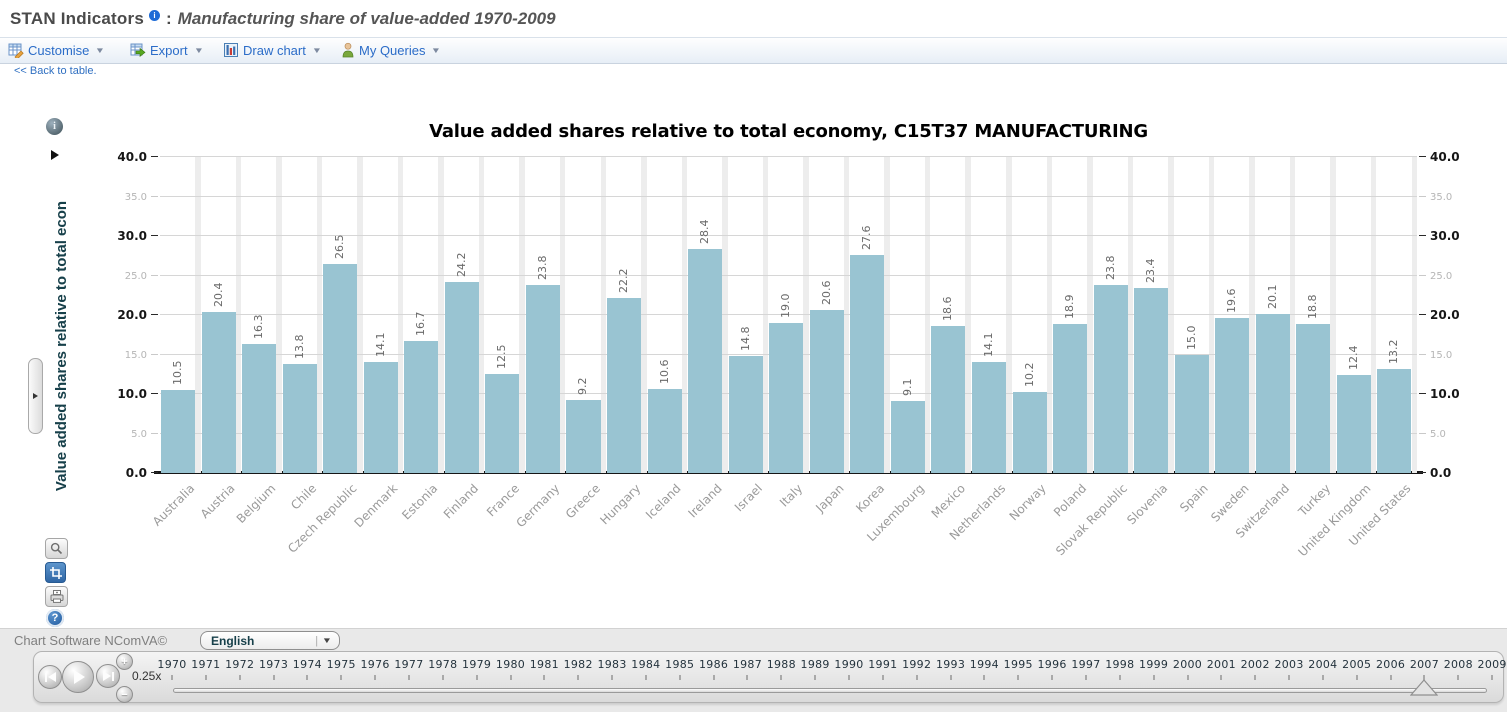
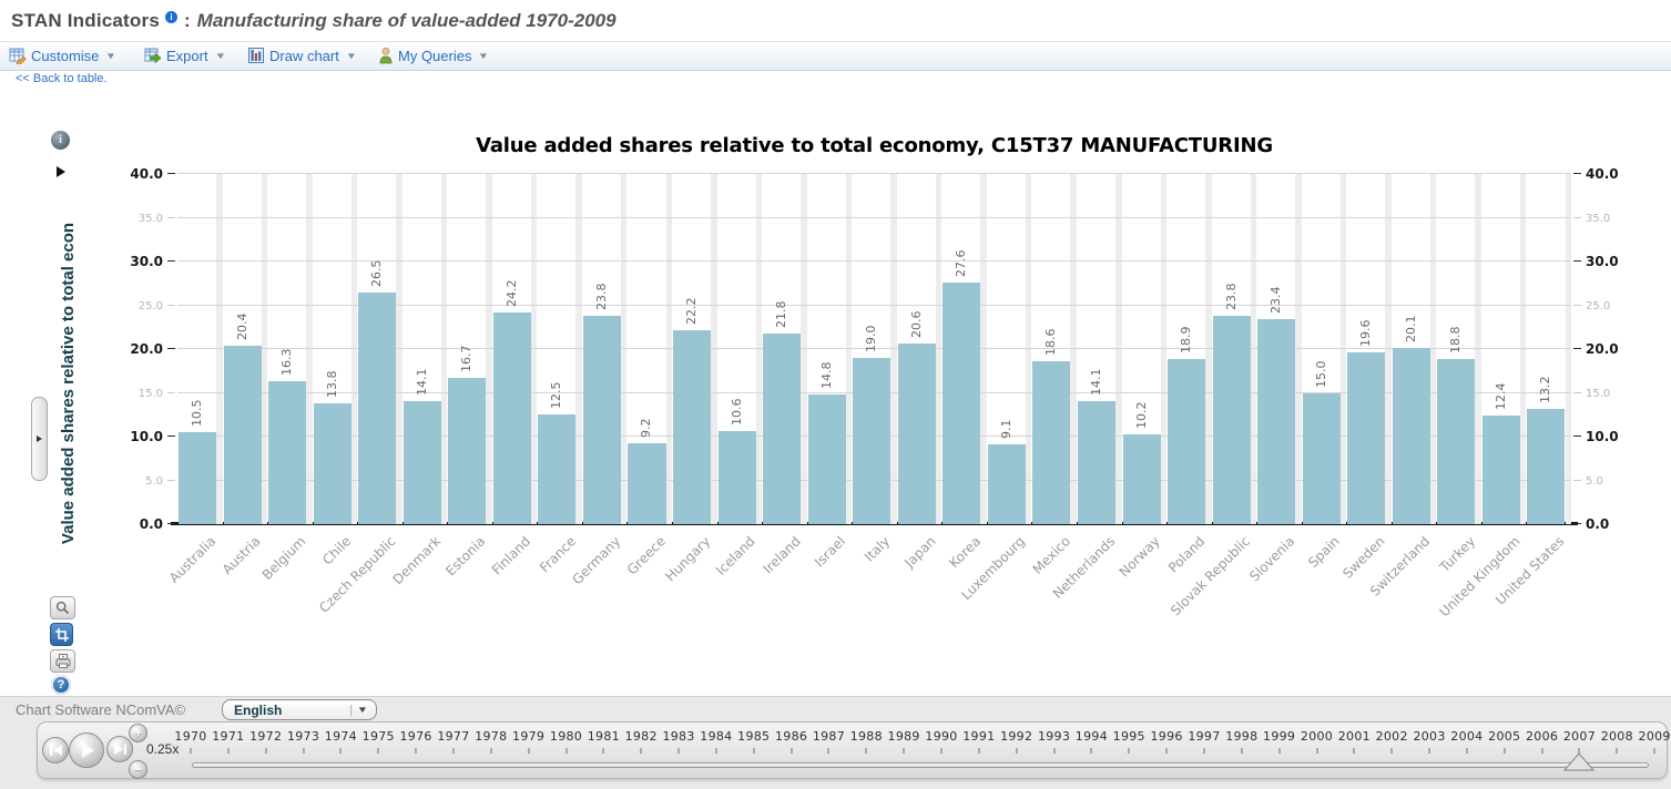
Ireland: 28.4 -> 21.8
